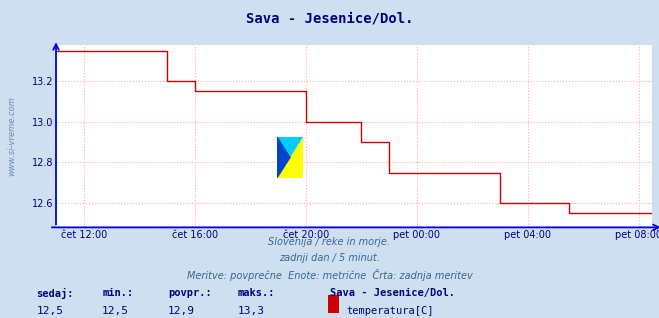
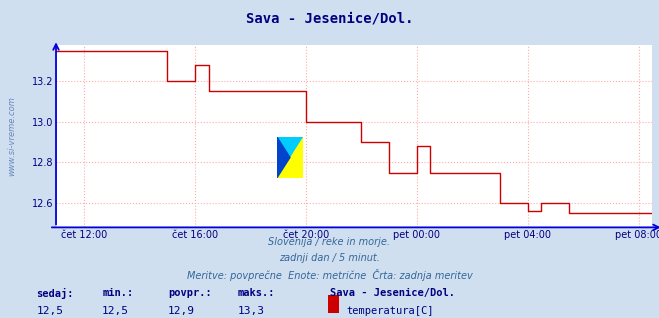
čet 16:00: 13.15 -> 13.28
pet 00:00: 12.75 -> 12.88
pet 04:00: 12.60 -> 12.56
